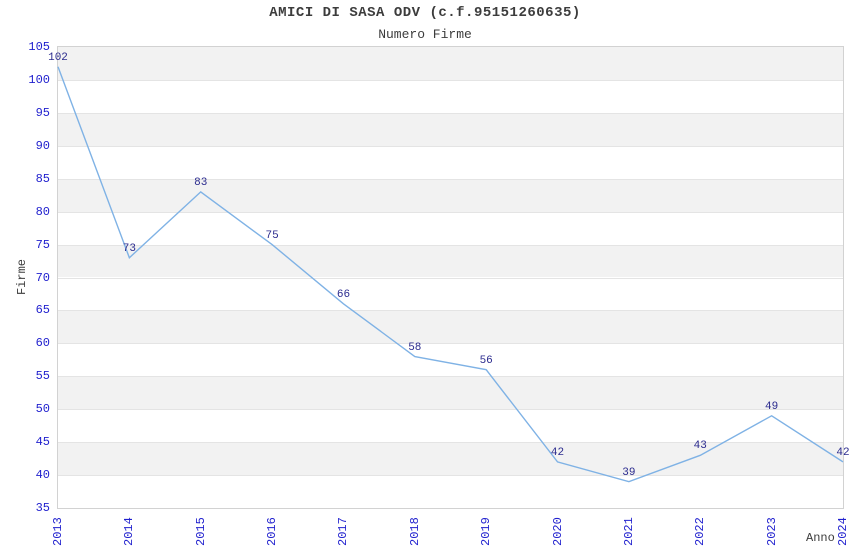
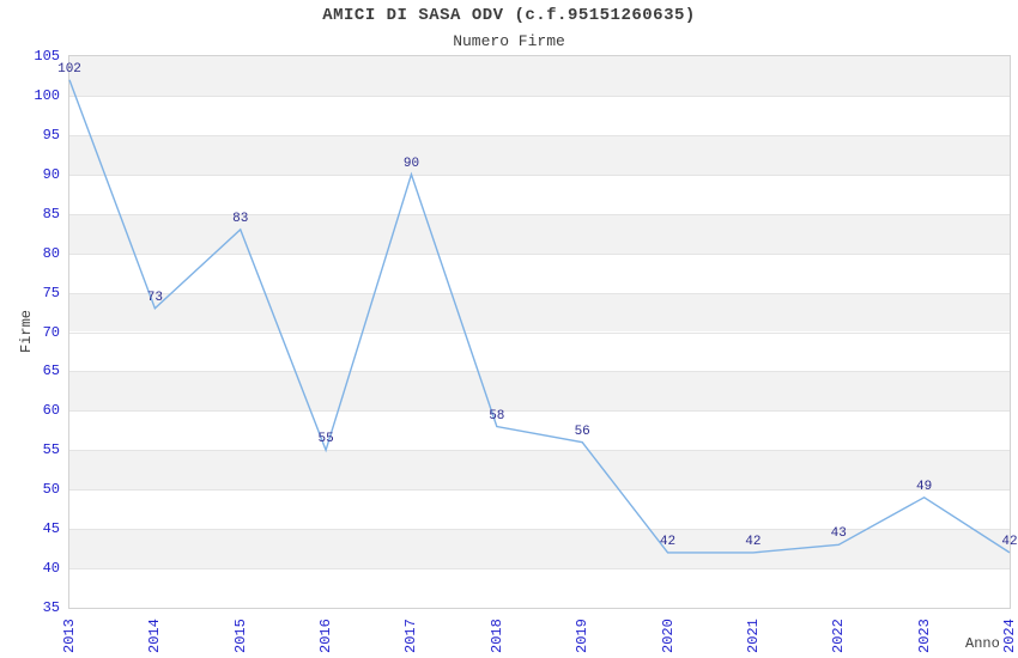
2016: 75 -> 55
2017: 66 -> 90
2021: 39 -> 42
